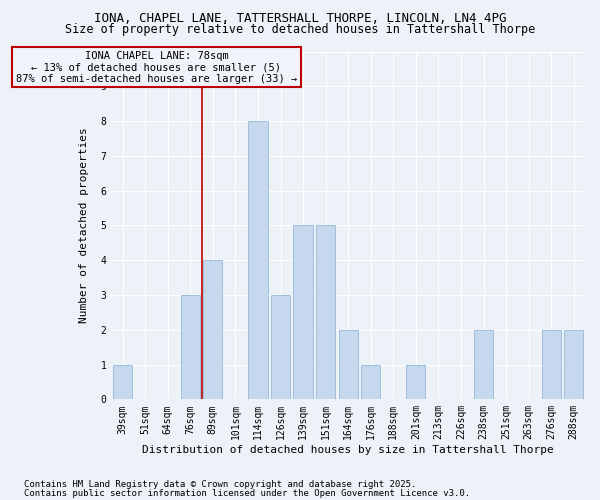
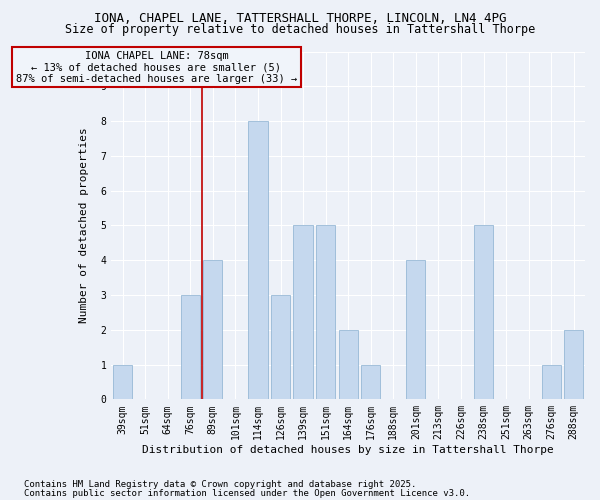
201sqm: 1 -> 4
238sqm: 2 -> 5
276sqm: 2 -> 1
